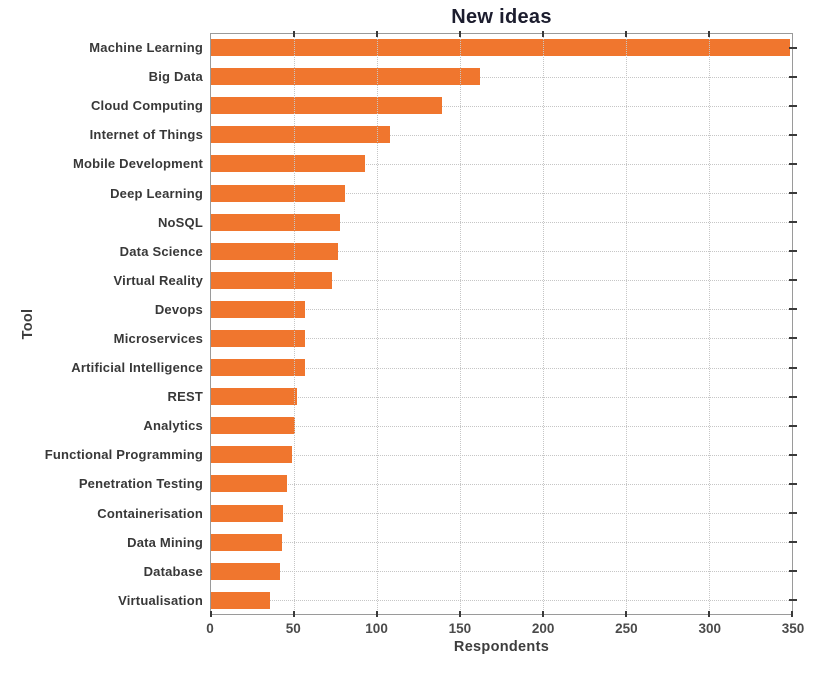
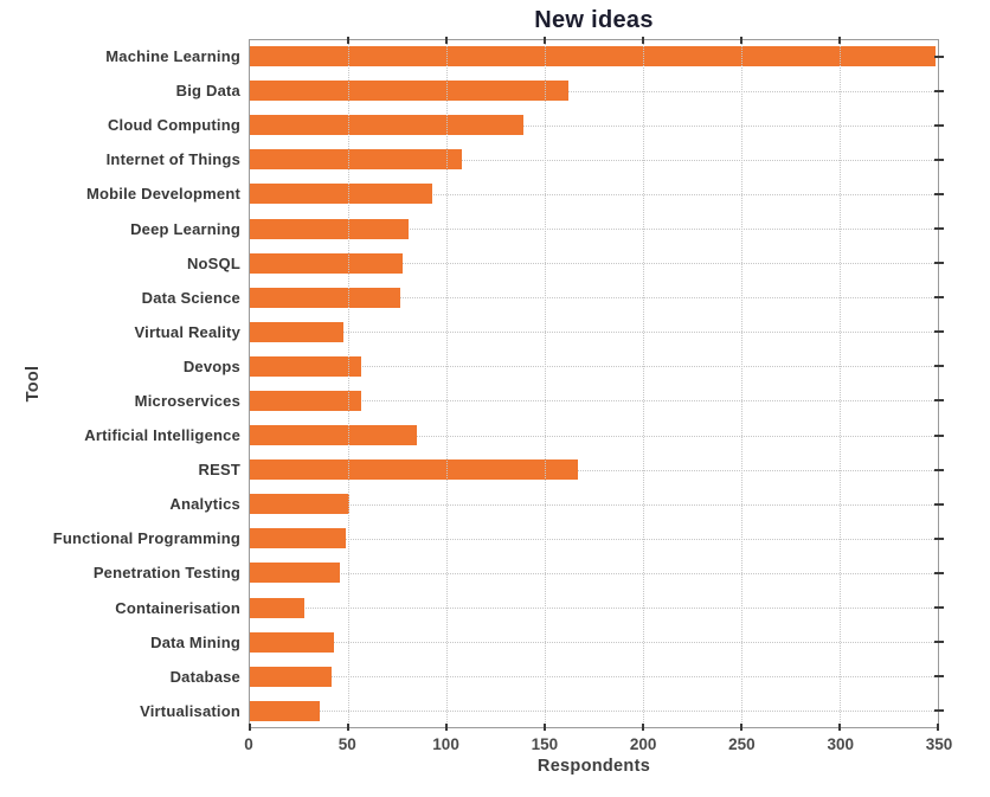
Virtual Reality: 73 -> 48
Artificial Intelligence: 57 -> 85
REST: 52 -> 167
Containerisation: 44 -> 28
